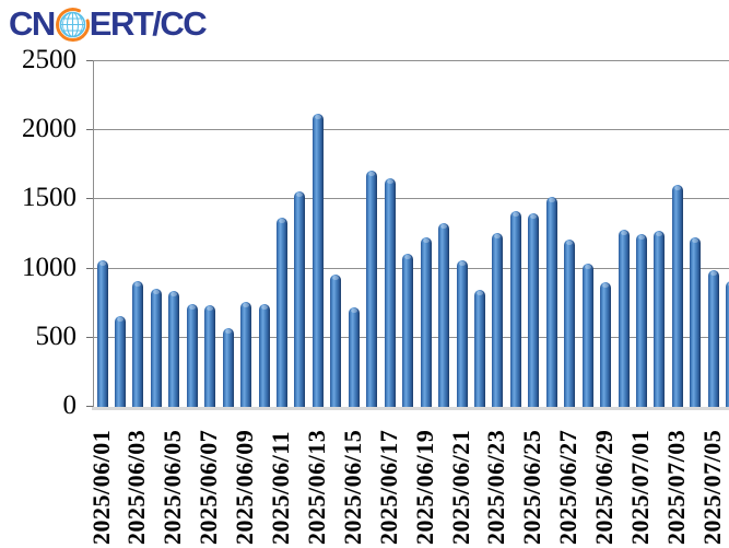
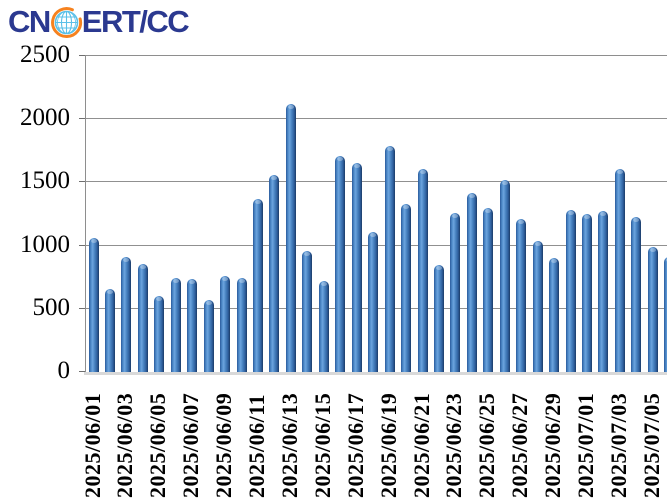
2025/06/05: 840 -> 600
2025/06/19: 1230 -> 1790
2025/06/21: 1060 -> 1610
2025/06/25: 1400 -> 1300
